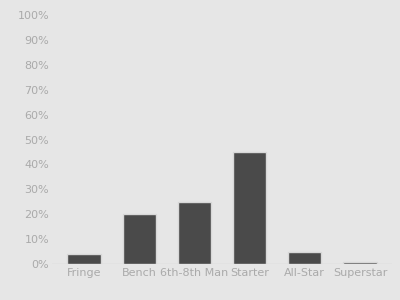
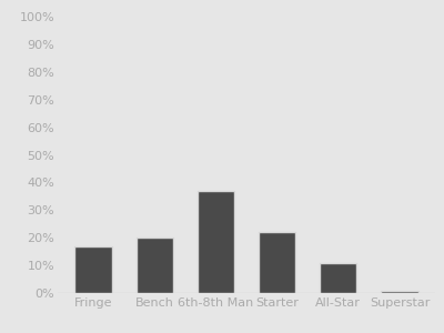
Fringe: 4% -> 17%
6th-8th Man: 25% -> 37%
Starter: 45% -> 22%
All-Star: 5% -> 11%
